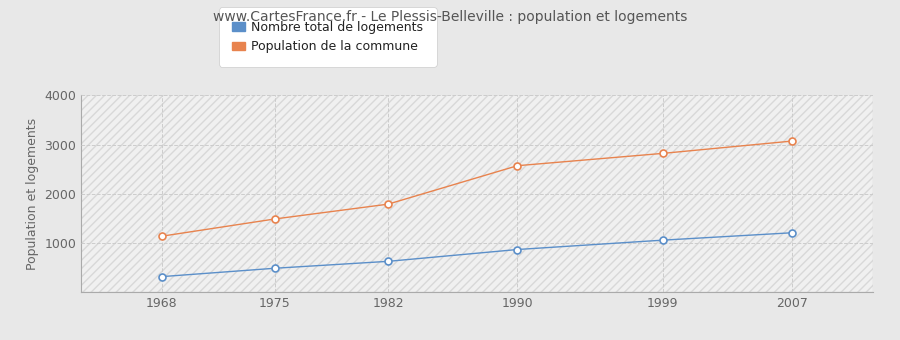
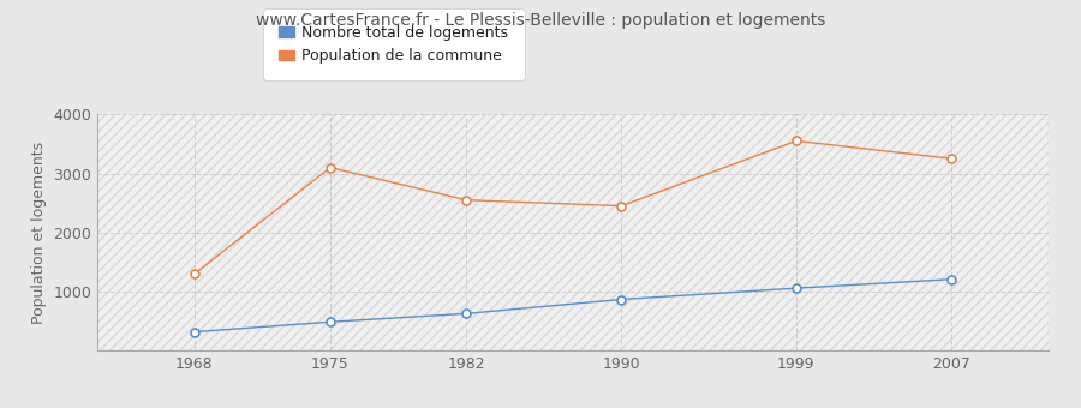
Population de la commune/1968: 1140 -> 1300
Population de la commune/1975: 1490 -> 3100
Population de la commune/1982: 1790 -> 2550
Population de la commune/1990: 2570 -> 2450
Population de la commune/1999: 2820 -> 3550
Population de la commune/2007: 3070 -> 3250
